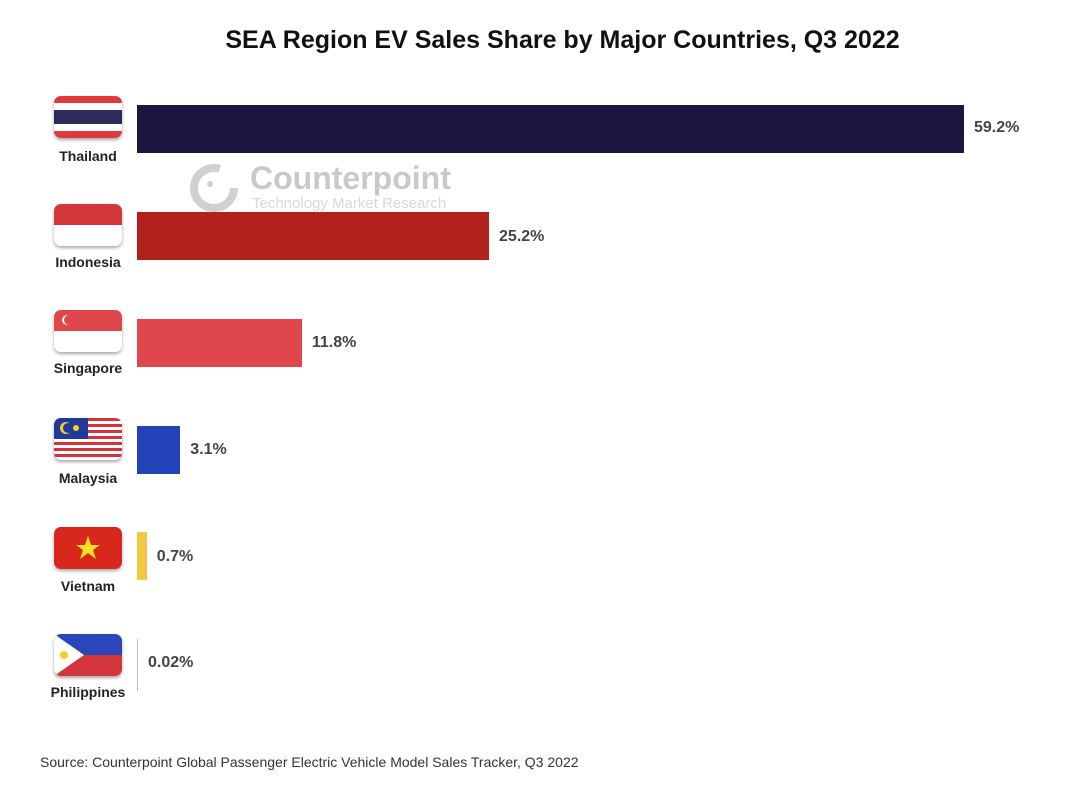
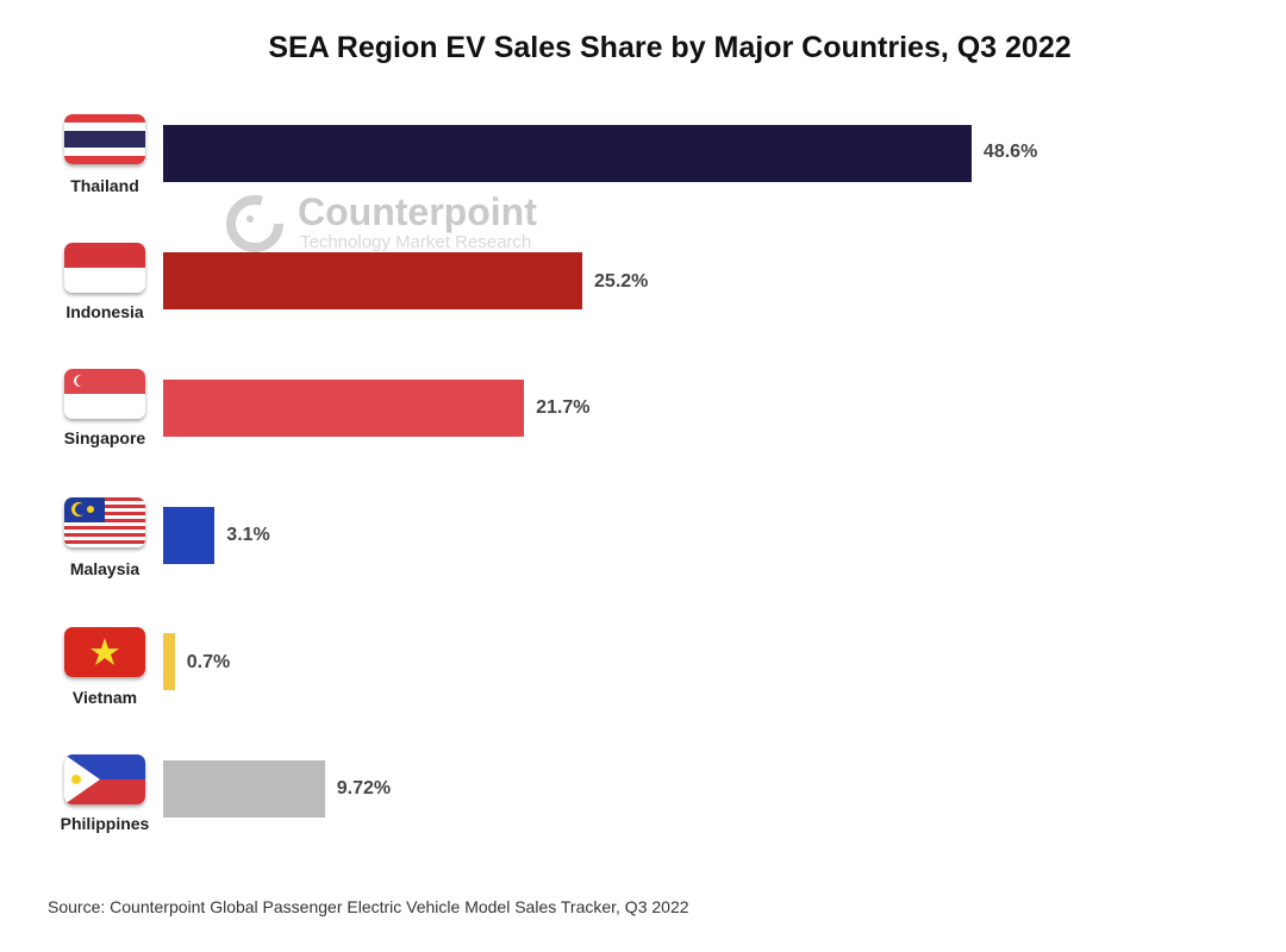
Thailand: 59.2% -> 48.6%
Singapore: 11.8% -> 21.7%
Philippines: 0.02% -> 9.72%
